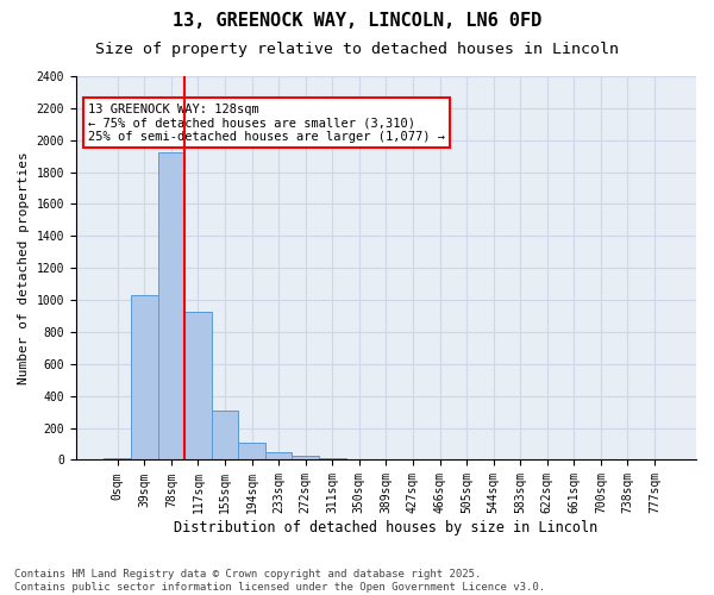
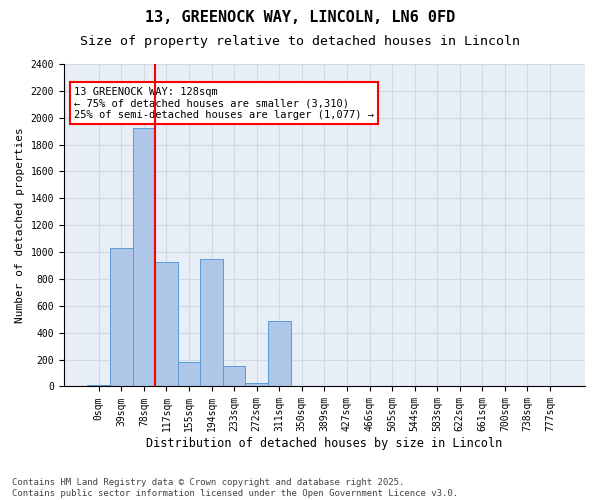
155sqm: 310 -> 180
194sqm: 110 -> 950
233sqm: 50 -> 150
311sqm: 10 -> 490
